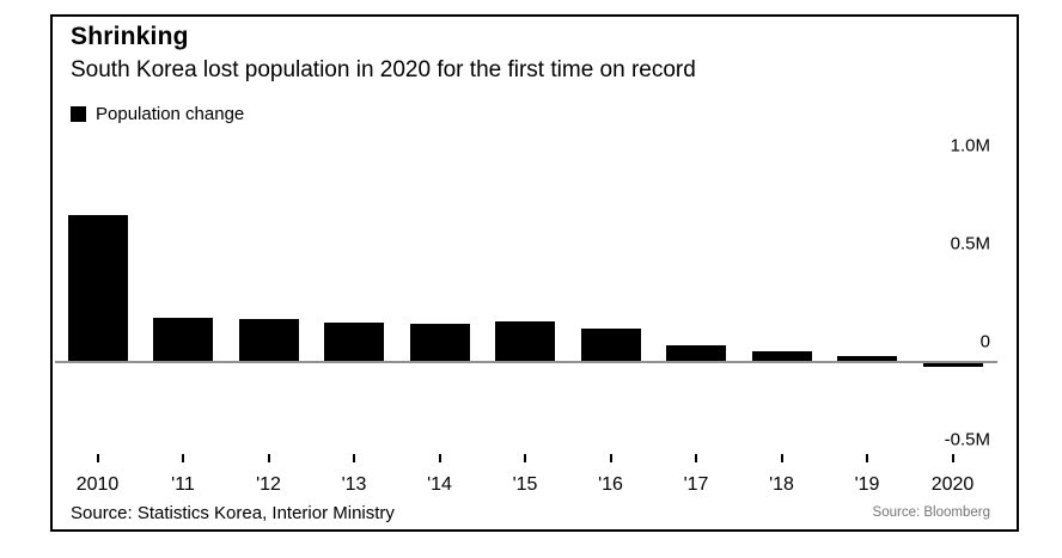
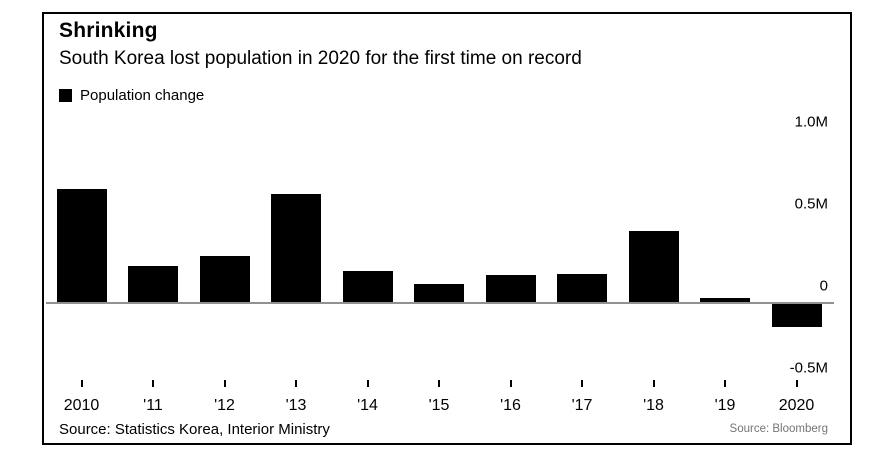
2010: 0.74M -> 0.69M
'12: 0.21M -> 0.28M
'13: 0.19M -> 0.66M
'15: 0.20M -> 0.11M
'17: 0.08M -> 0.17M
'18: 0.05M -> 0.43M
2020: -0.02M -> -0.14M
